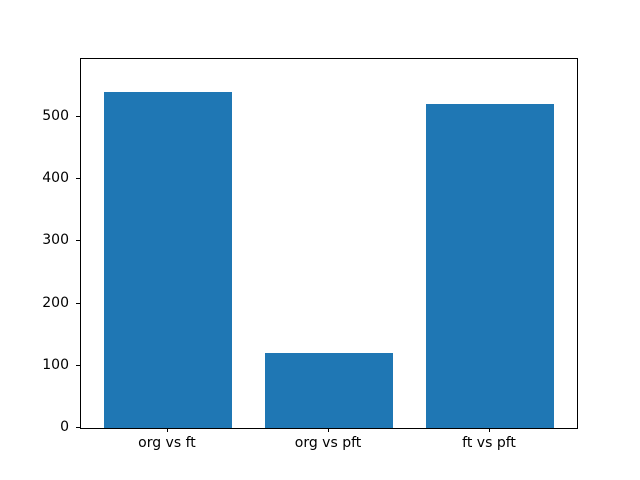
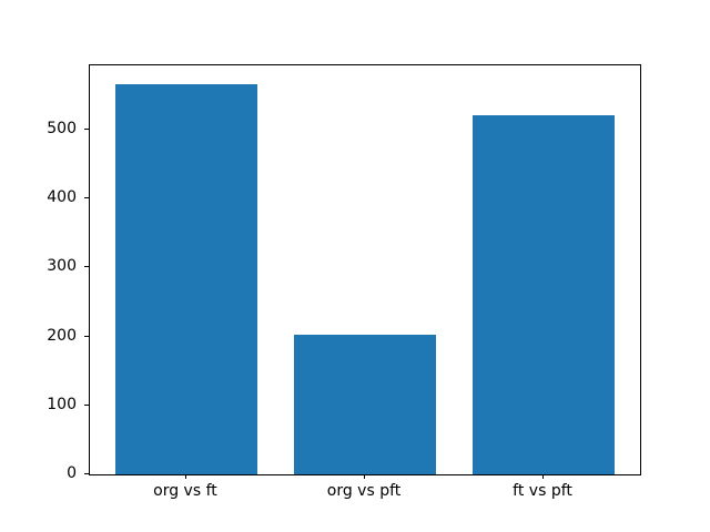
org vs ft: 540 -> 570
org vs pft: 120 -> 200
